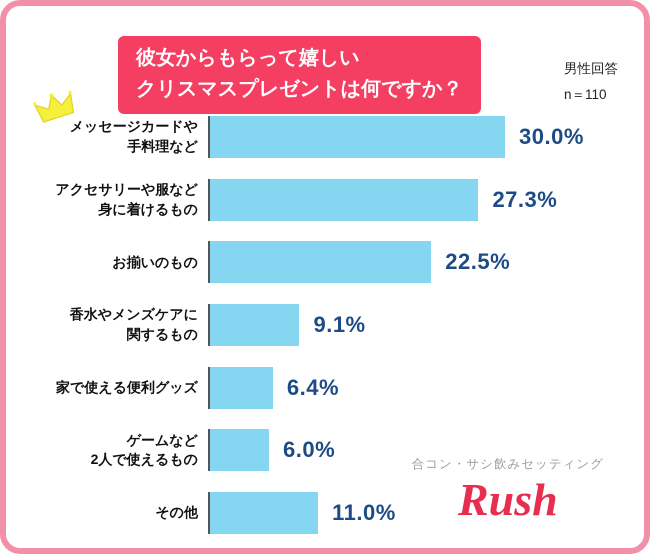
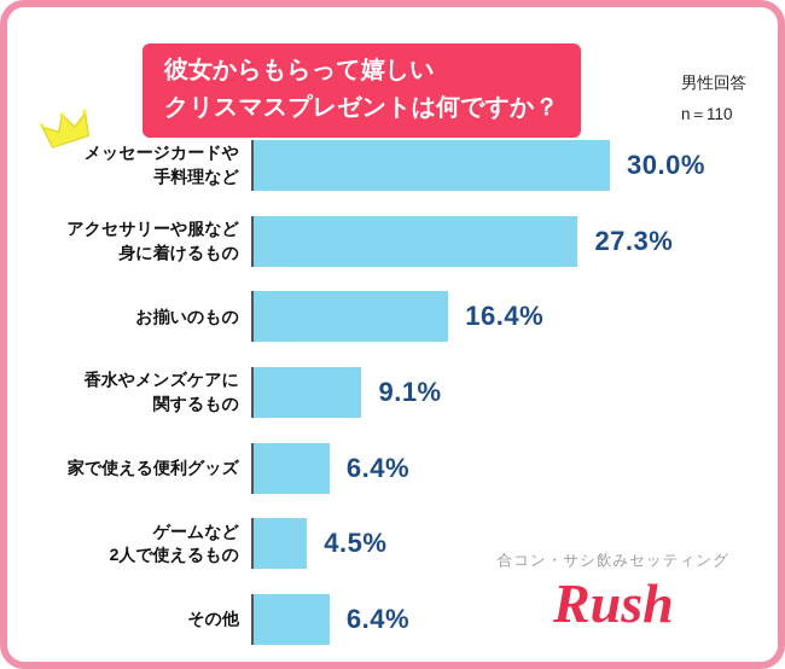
お揃いのもの: 22.5% -> 16.4%
ゲームなど 2人で使えるもの: 6.0% -> 4.5%
その他: 11.0% -> 6.4%
